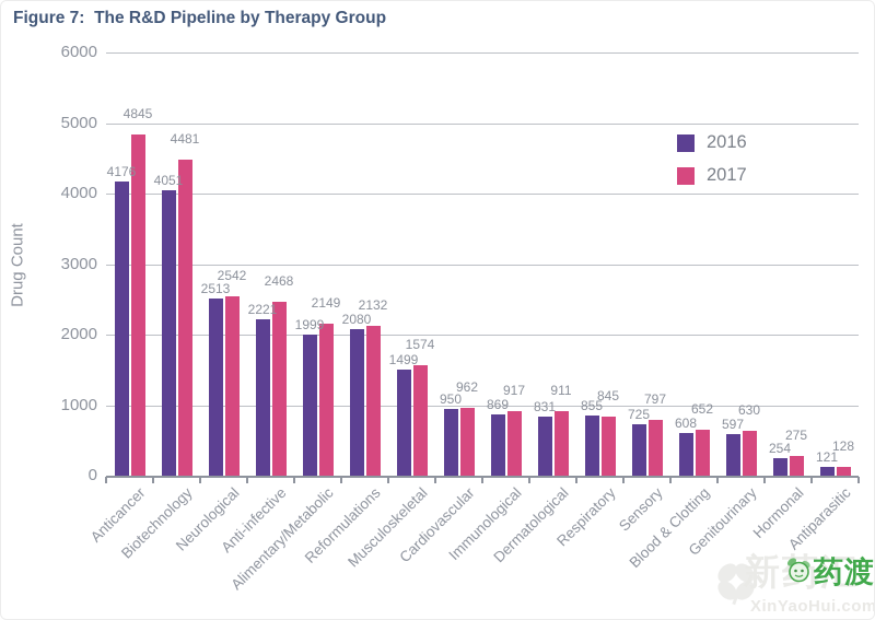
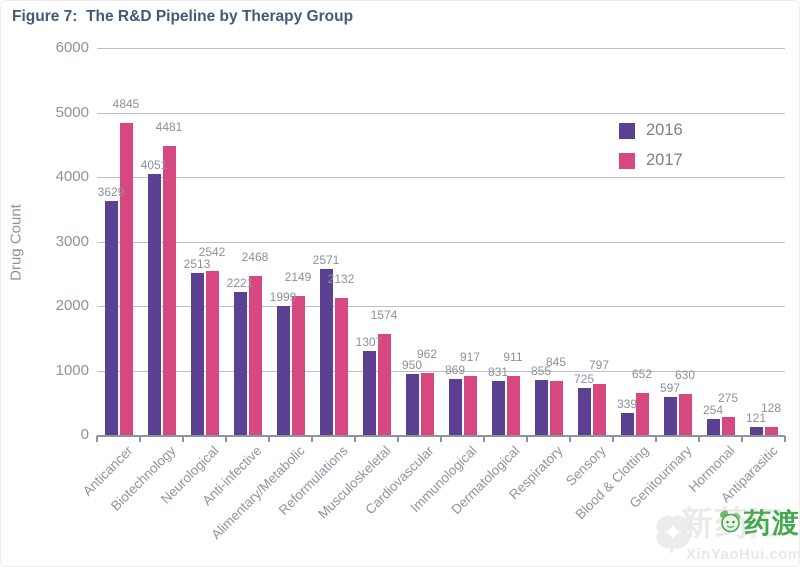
2016/Anticancer: 4176 -> 3629
2016/Reformulations: 2080 -> 2571
2016/Musculoskeletal: 1499 -> 1307
2016/Blood & Clotting: 608 -> 339
